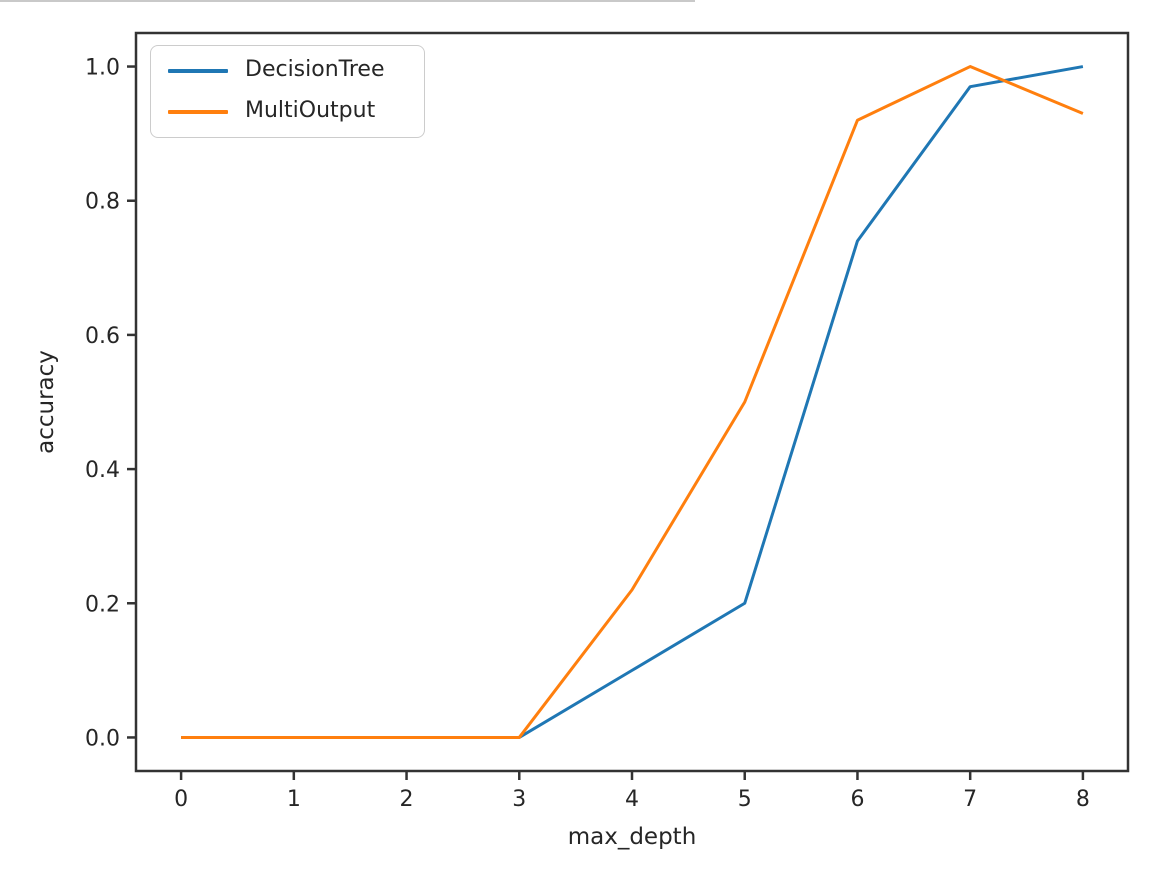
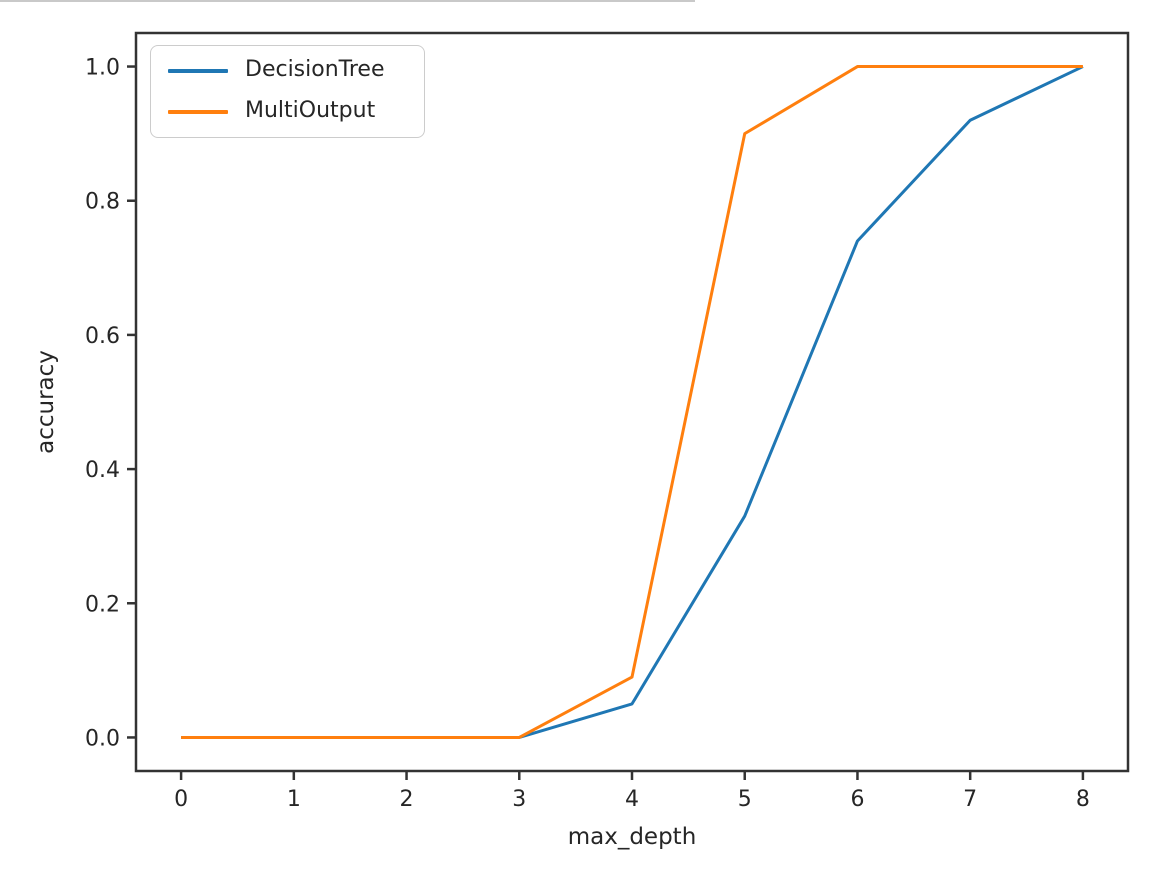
DecisionTree/4: 0.10 -> 0.05
MultiOutput/4: 0.22 -> 0.09
DecisionTree/5: 0.20 -> 0.33
MultiOutput/5: 0.50 -> 0.90
MultiOutput/6: 0.92 -> 1.00
DecisionTree/7: 0.97 -> 0.92
MultiOutput/8: 0.93 -> 1.00
